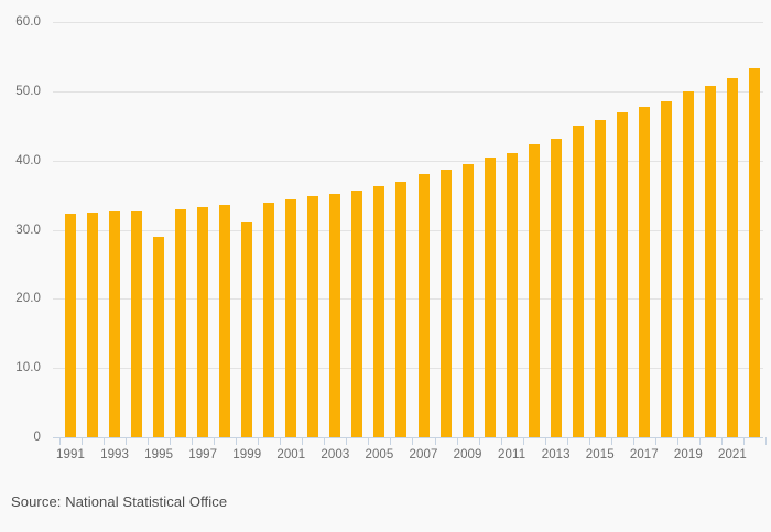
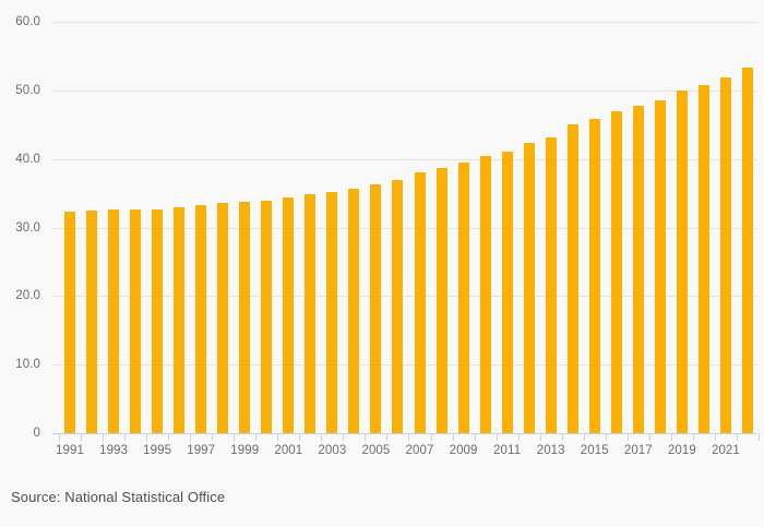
1995: 29 -> 33
1999: 31 -> 34
